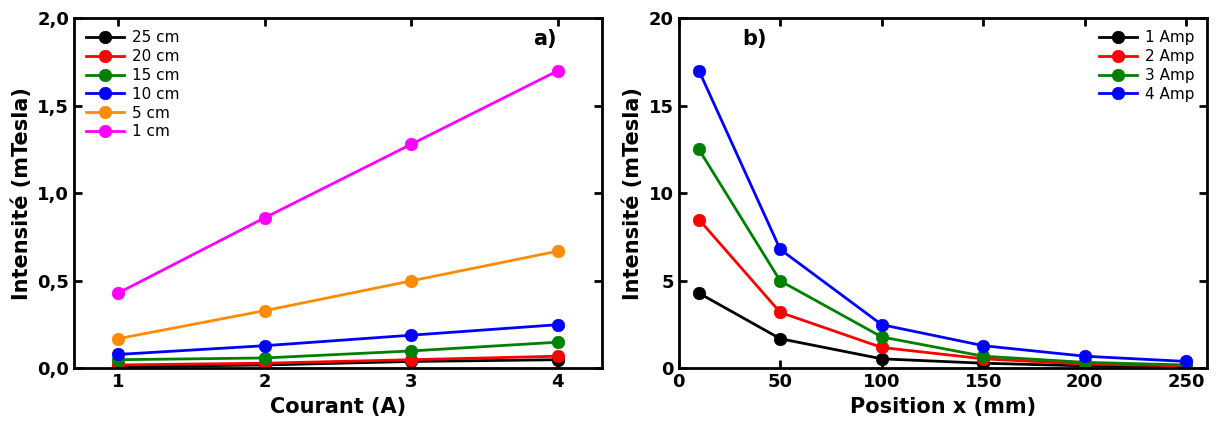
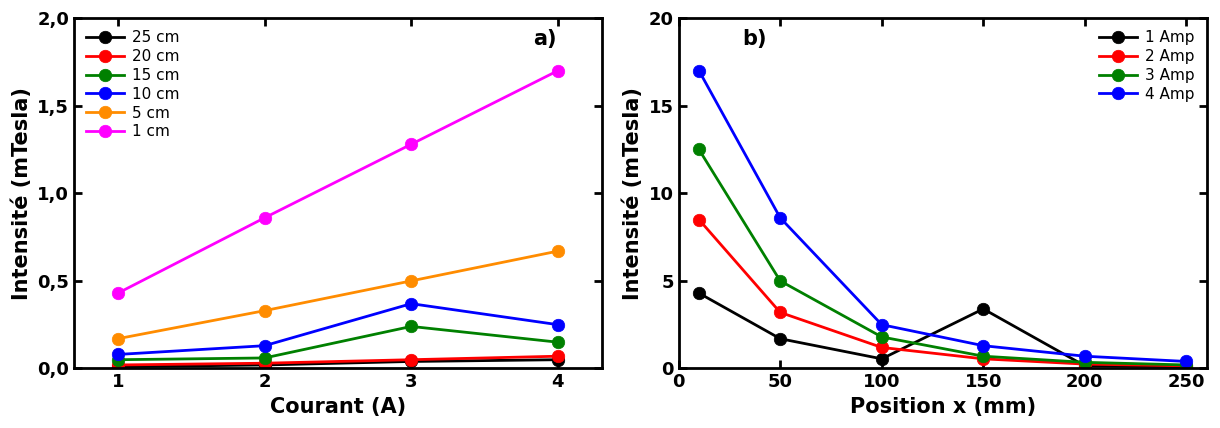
15 cm/3: 0,10 -> 0,24
10 cm/3: 0,19 -> 0,37
4 Amp/50: 6.8 -> 8.6
1 Amp/150: 0.3 -> 3.4
